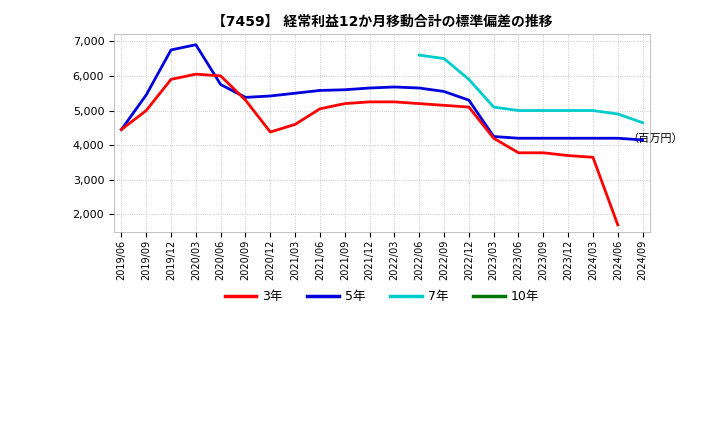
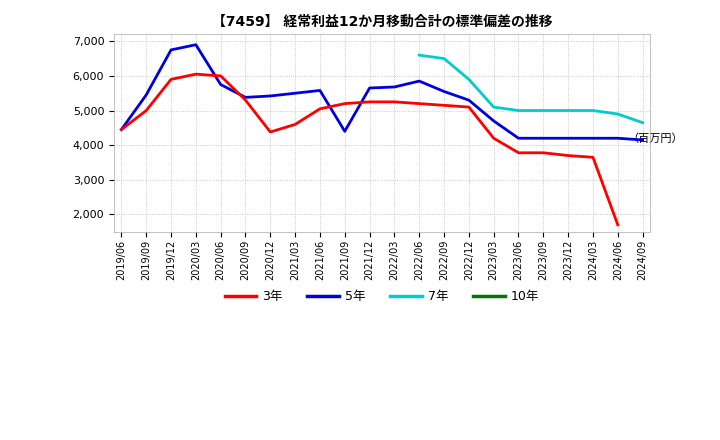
5年/2021/09: 5,600 -> 4,400
5年/2022/06: 5,650 -> 5,850
5年/2023/03: 4,250 -> 4,700
